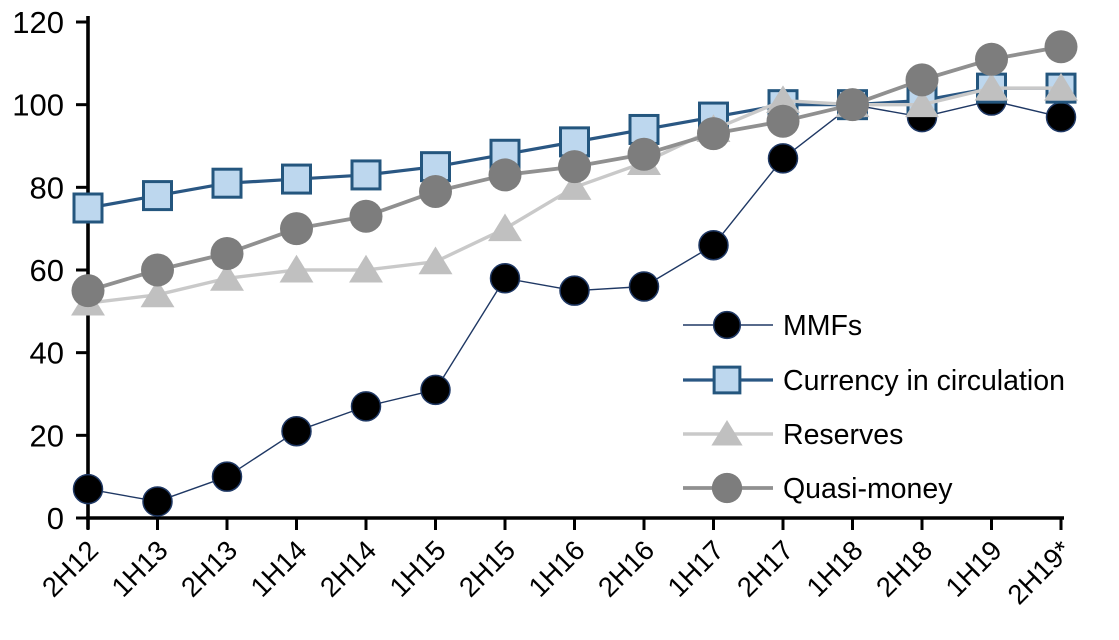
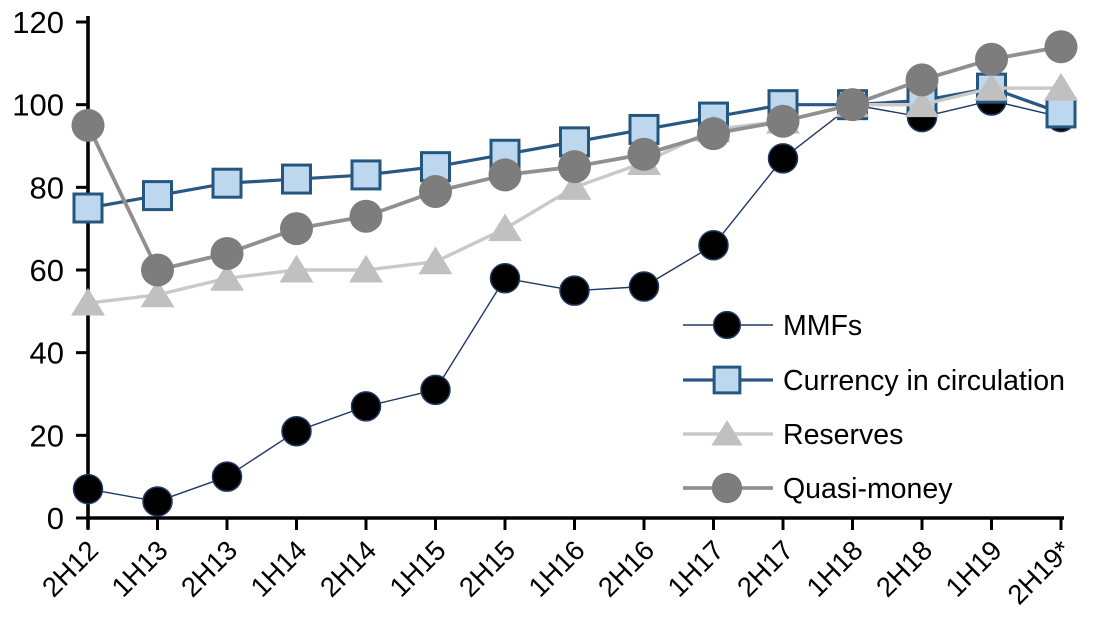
Quasi-money/2H12: 55 -> 95
Reserves/2H17: 101 -> 96
Currency in circulation/2H19*: 104 -> 98
